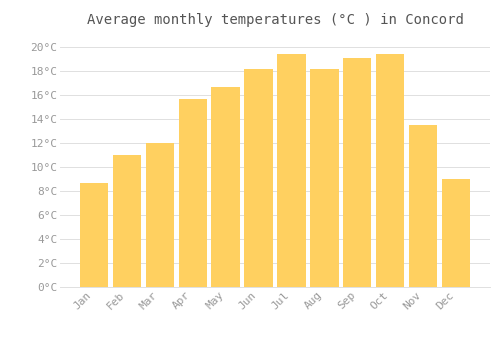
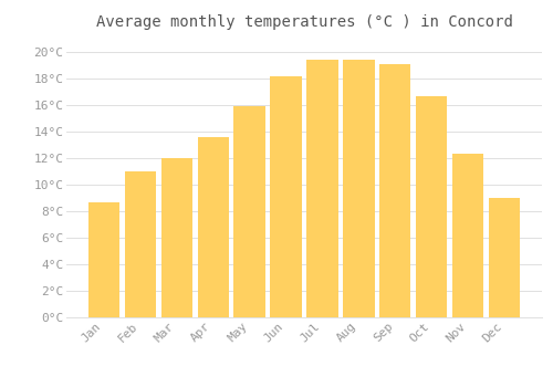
Apr: 15.7°C -> 13.6°C
May: 16.7°C -> 15.9°C
Aug: 18.2°C -> 19.4°C
Oct: 19.4°C -> 16.7°C
Nov: 13.5°C -> 12.3°C
